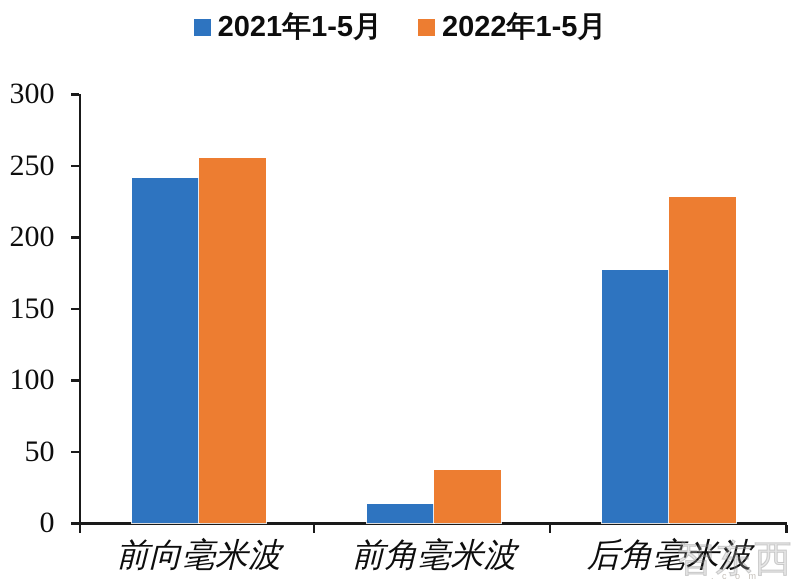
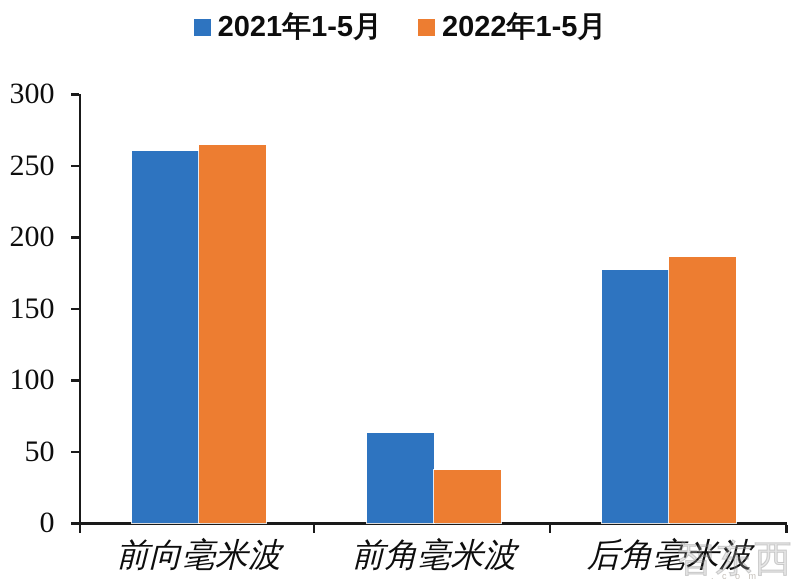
2021年1-5月/前向毫米波: 241 -> 260
2022年1-5月/前向毫米波: 255 -> 264
2021年1-5月/前角毫米波: 13 -> 63
2022年1-5月/后角毫米波: 228 -> 186
